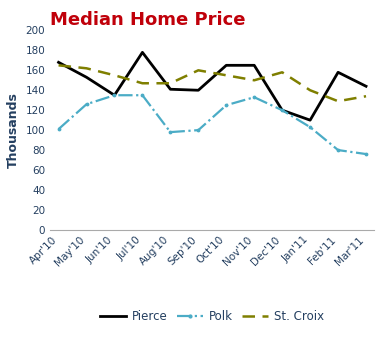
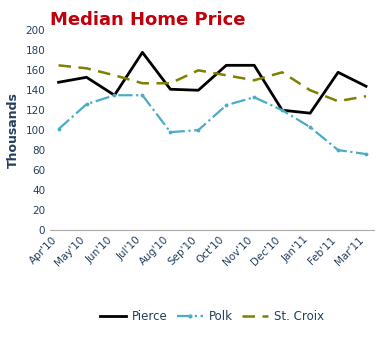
Pierce/Apr'10: 168 -> 148
Pierce/Jan'11: 110 -> 117
